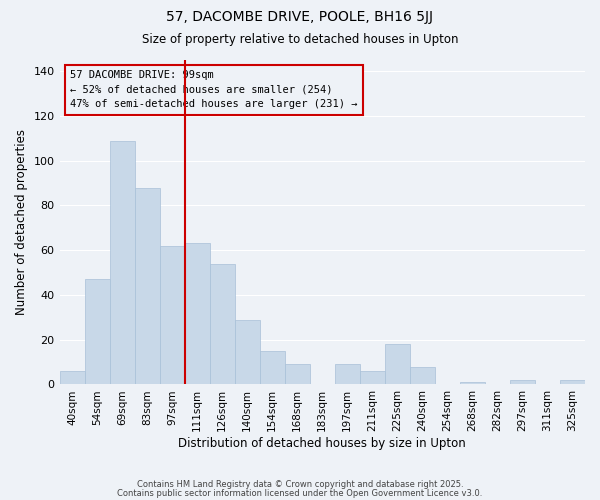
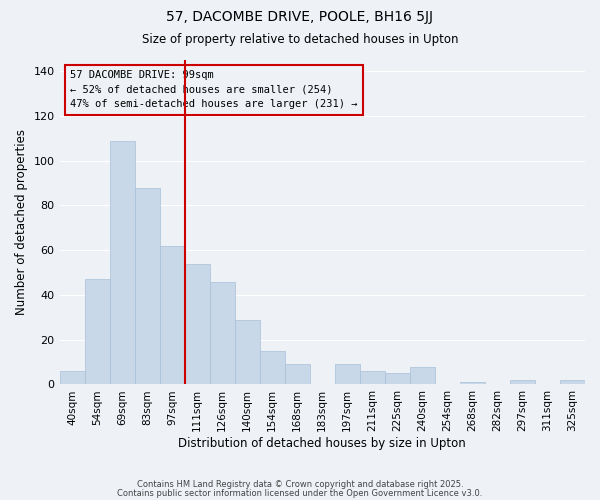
111sqm: 63 -> 54
126sqm: 54 -> 46
225sqm: 18 -> 5
